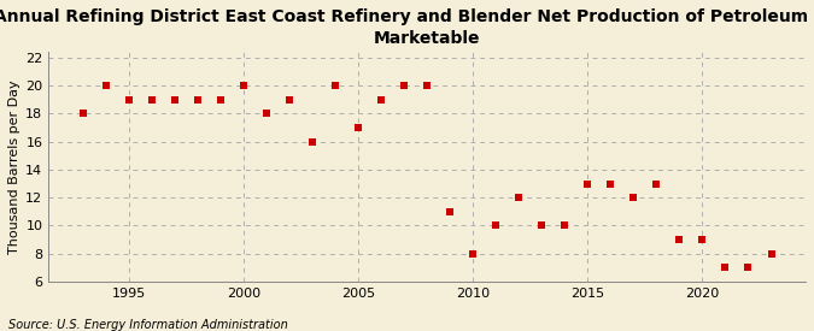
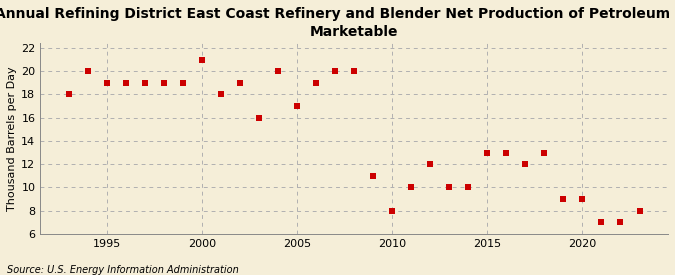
2000: 20 -> 21
